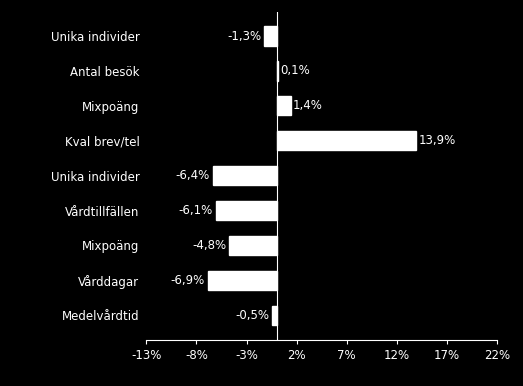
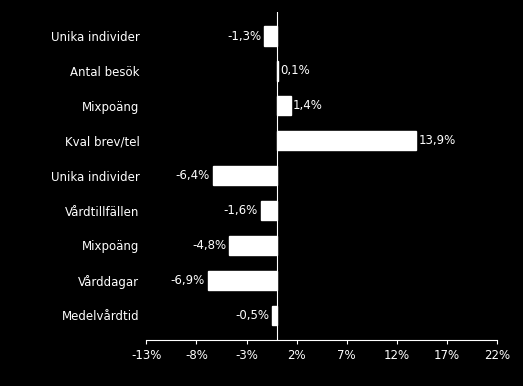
Vårdtillfällen: -6,1% -> -1,6%
